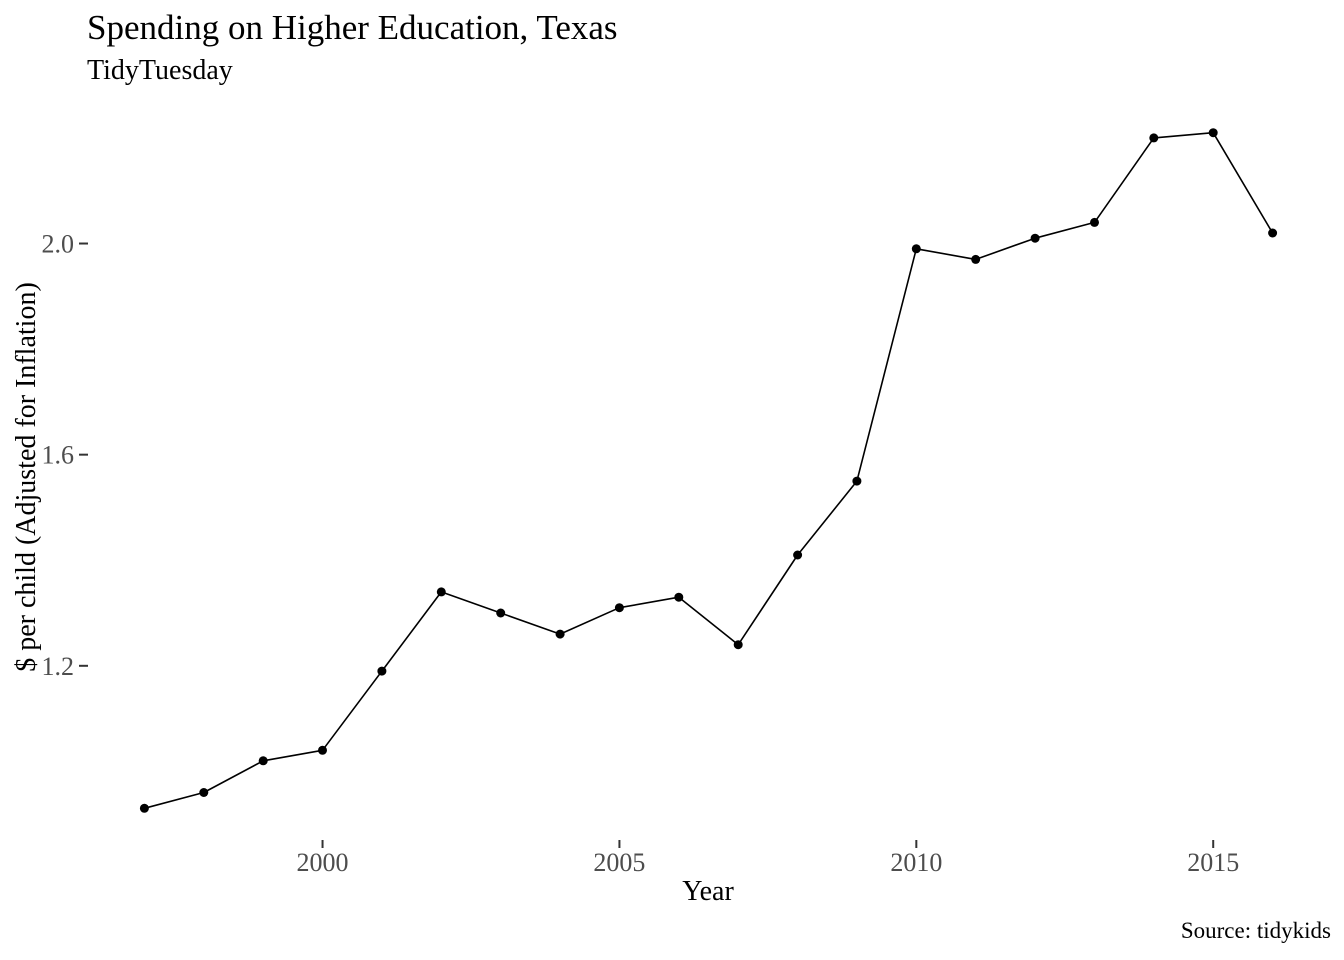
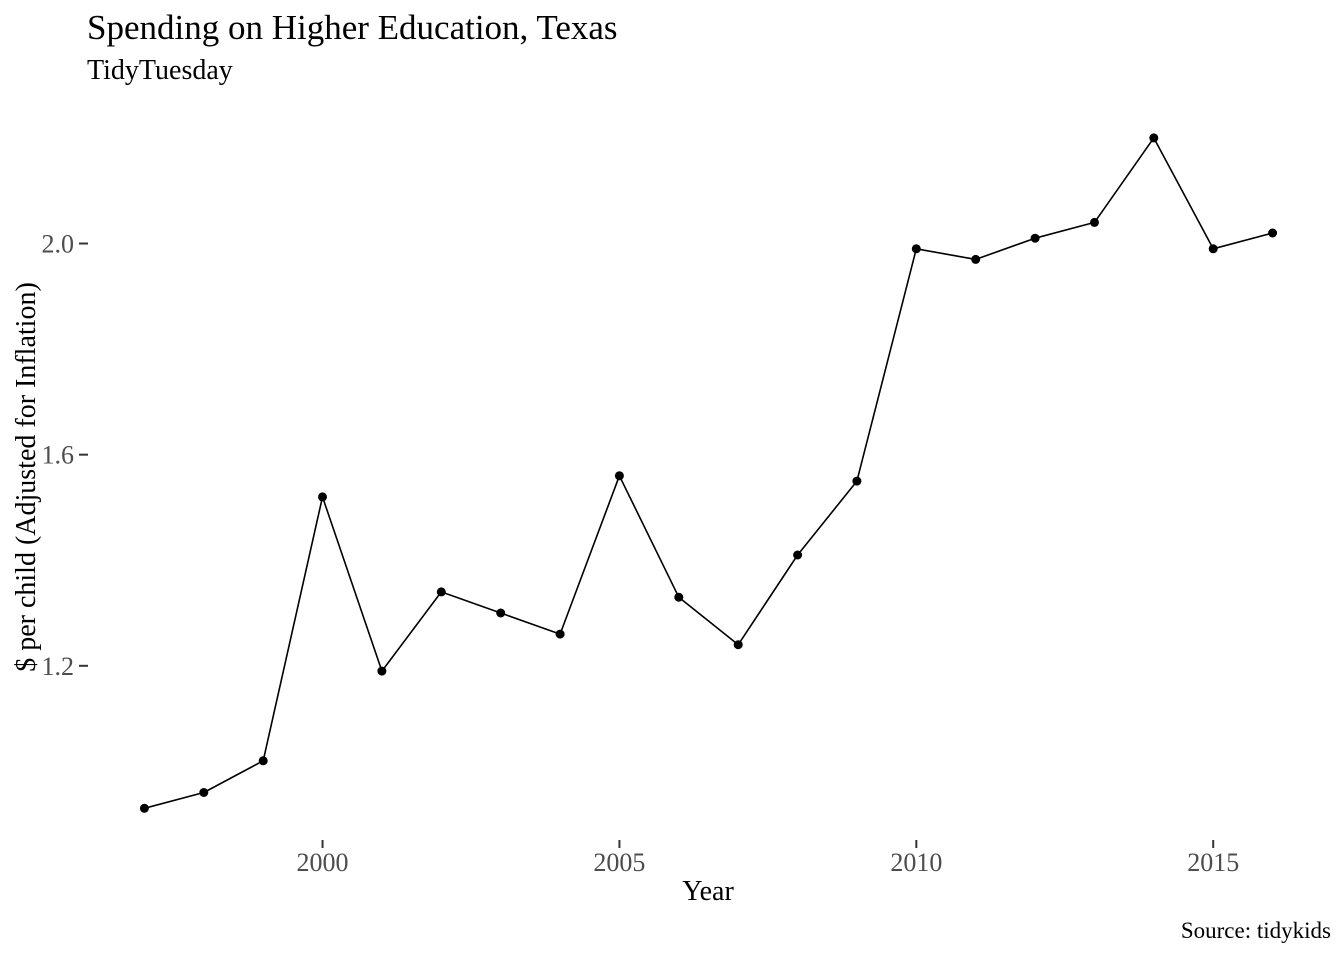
2000: 1.04 -> 1.52
2005: 1.31 -> 1.56
2015: 2.21 -> 1.99
